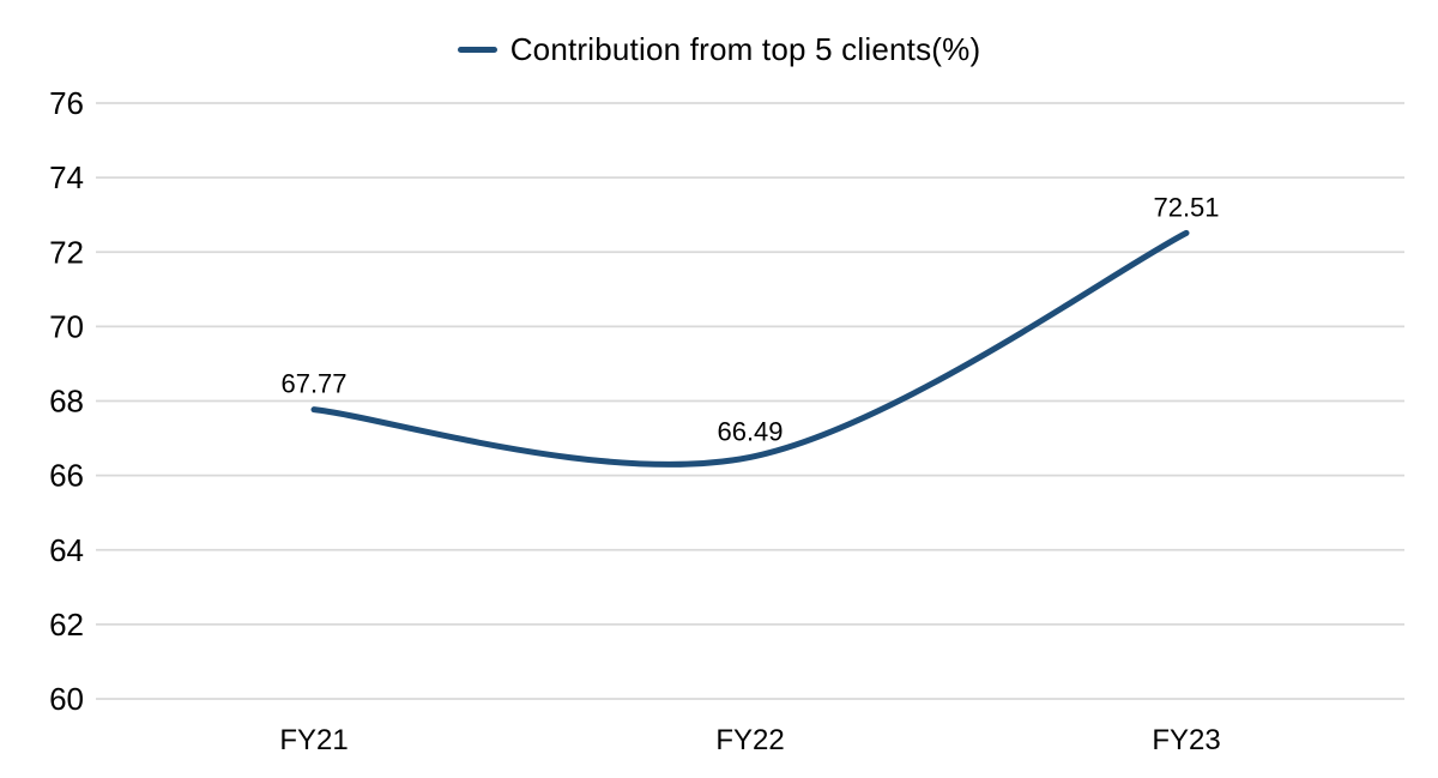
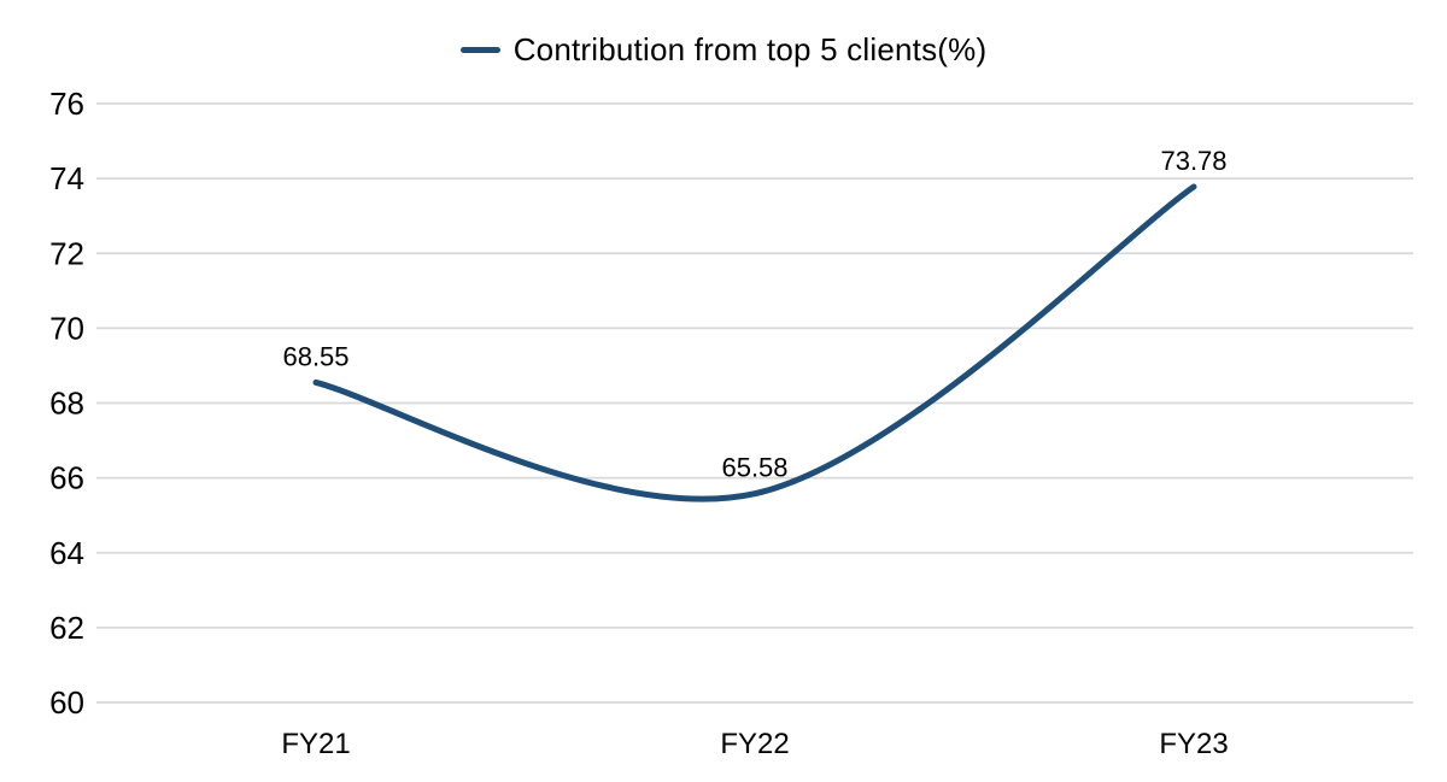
FY21: 67.77 -> 68.55
FY22: 66.49 -> 65.58
FY23: 72.51 -> 73.78
